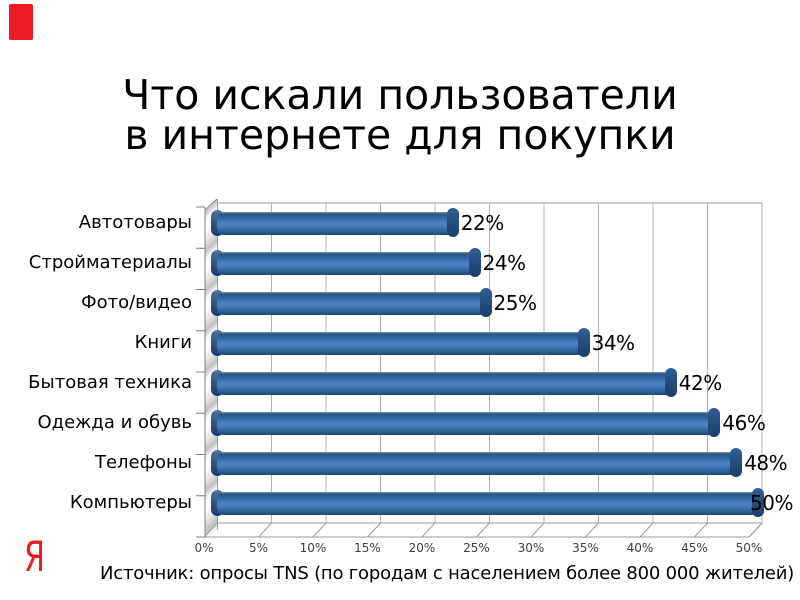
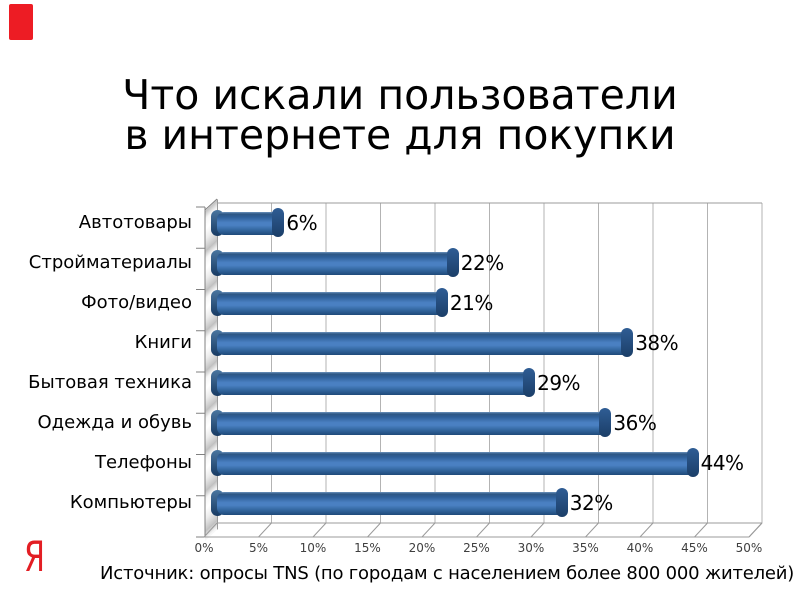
Автотовары: 22% -> 6%
Стройматериалы: 24% -> 22%
Фото/видео: 25% -> 21%
Книги: 34% -> 38%
Бытовая техника: 42% -> 29%
Одежда и обувь: 46% -> 36%
Телефоны: 48% -> 44%
Компьютеры: 50% -> 32%
